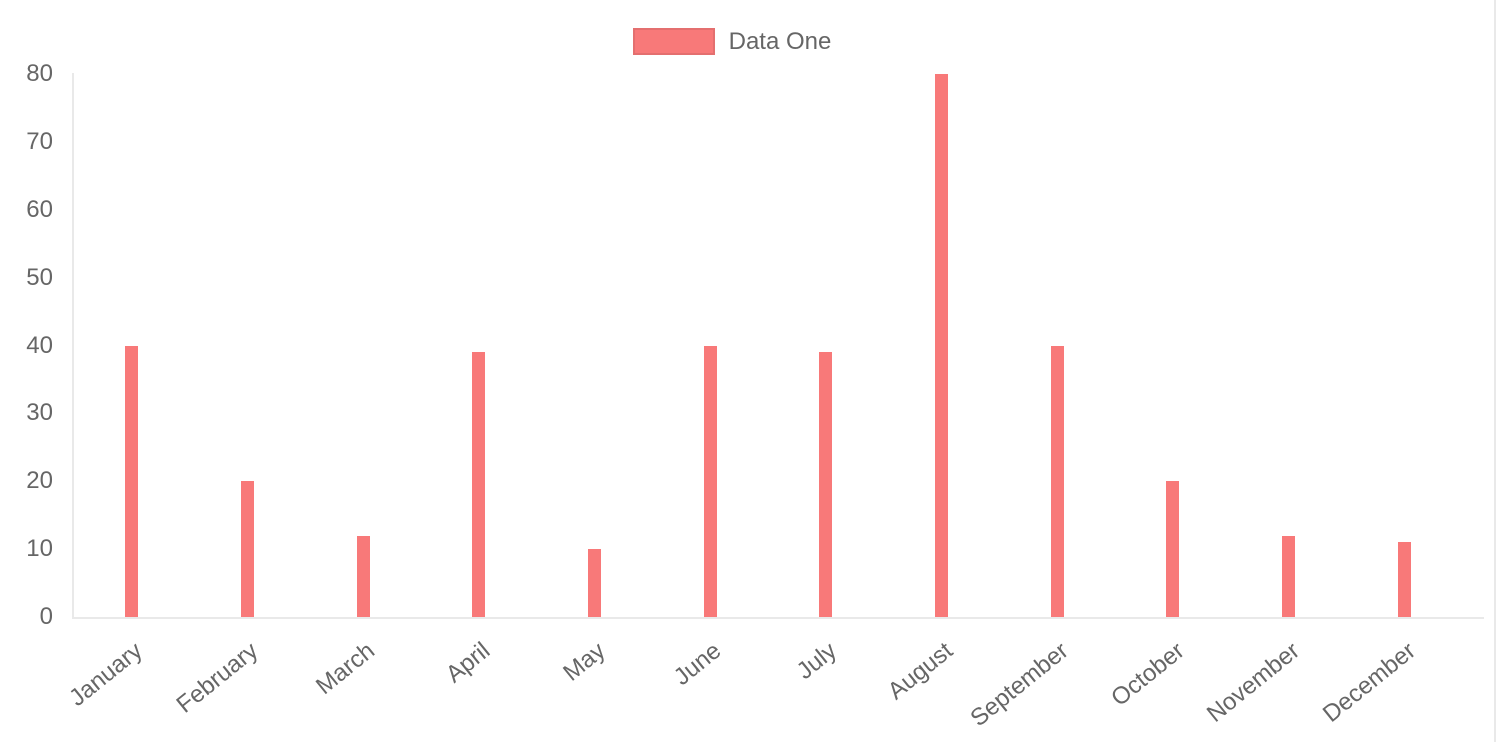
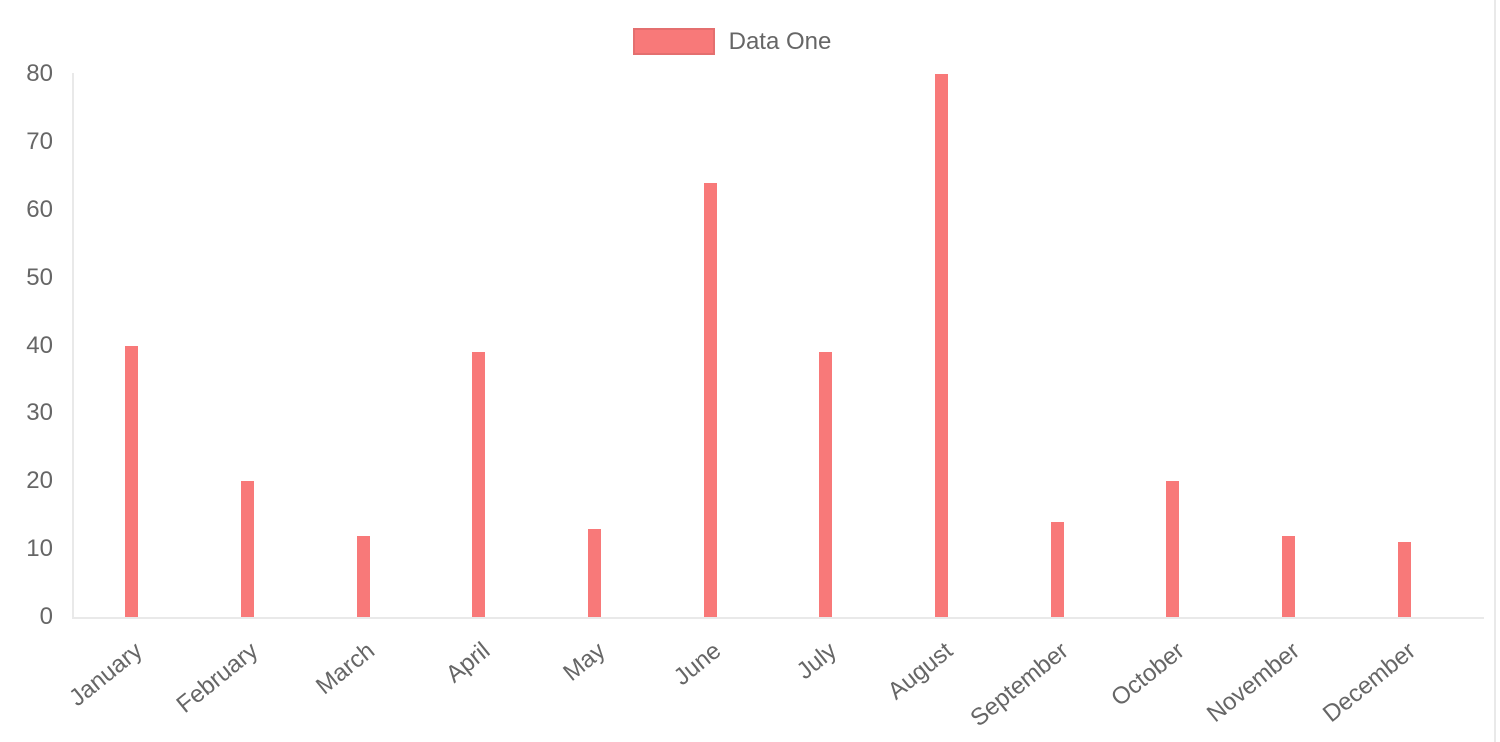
May: 10 -> 13
June: 40 -> 64
September: 40 -> 14
